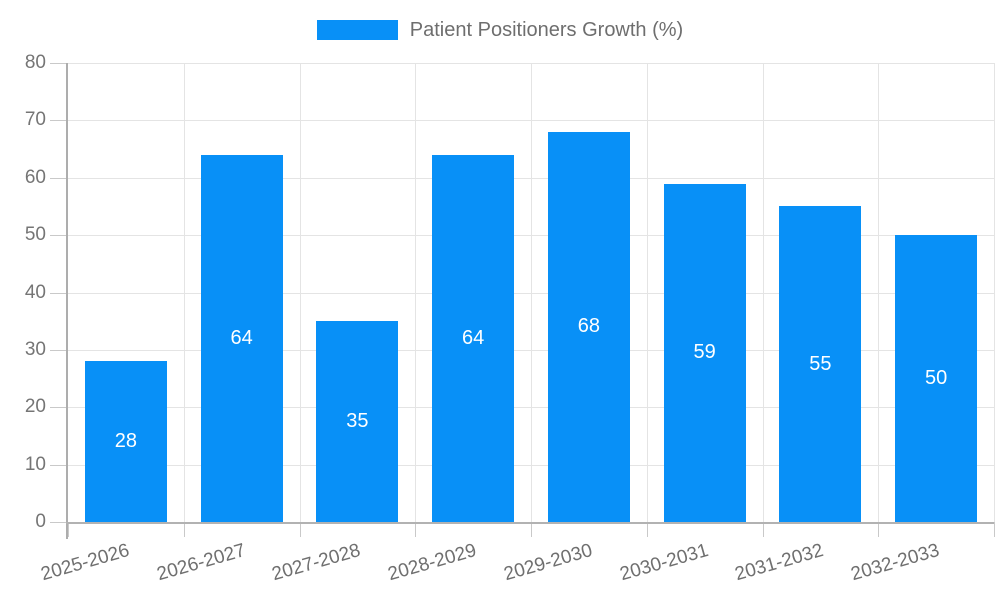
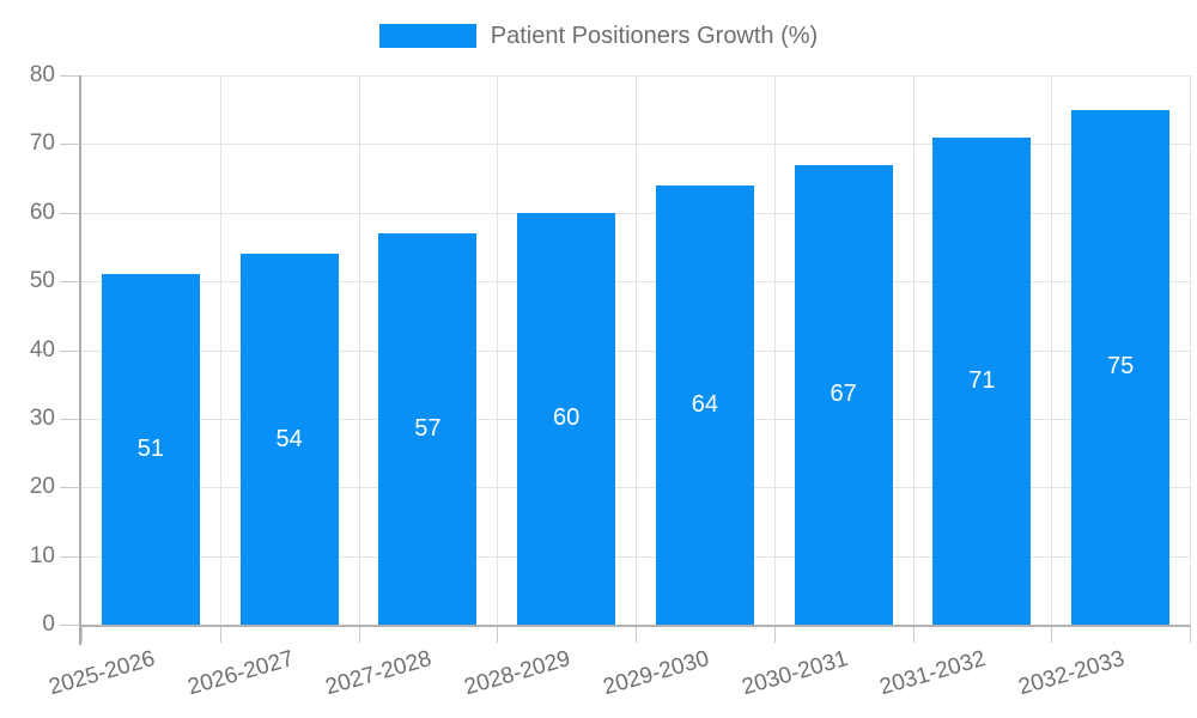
2025-2026: 28 -> 51
2026-2027: 64 -> 54
2027-2028: 35 -> 57
2028-2029: 64 -> 60
2029-2030: 68 -> 64
2030-2031: 59 -> 67
2031-2032: 55 -> 71
2032-2033: 50 -> 75
